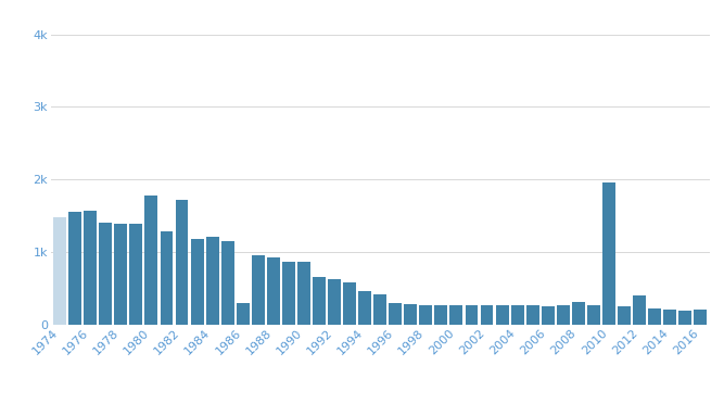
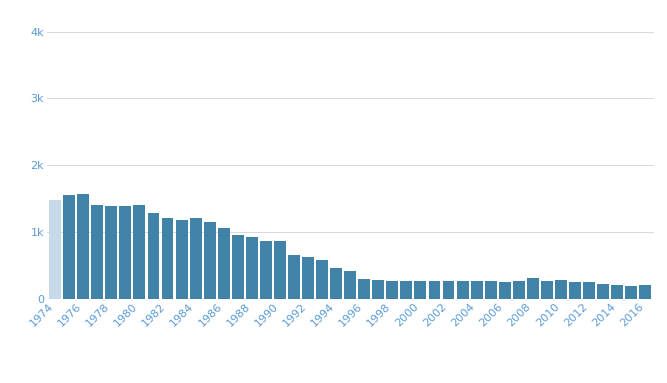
1980: 1.78k -> 1.40k
1982: 1.72k -> 1.21k
1986: 0.30k -> 1.06k
2010: 1.96k -> 0.28k
2012: 0.40k -> 0.25k
